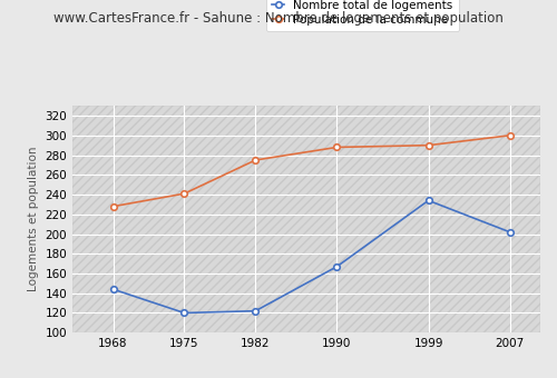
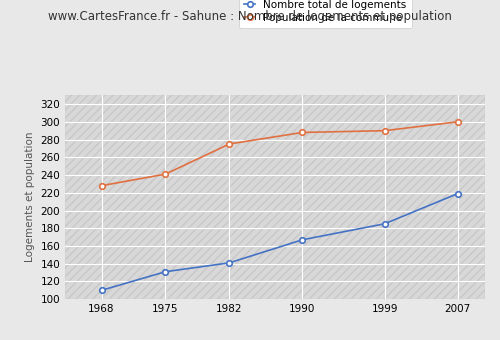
Nombre total de logements/1968: 144 -> 110
Nombre total de logements/1975: 120 -> 131
Nombre total de logements/1982: 122 -> 141
Nombre total de logements/1999: 234 -> 185
Nombre total de logements/2007: 202 -> 219
